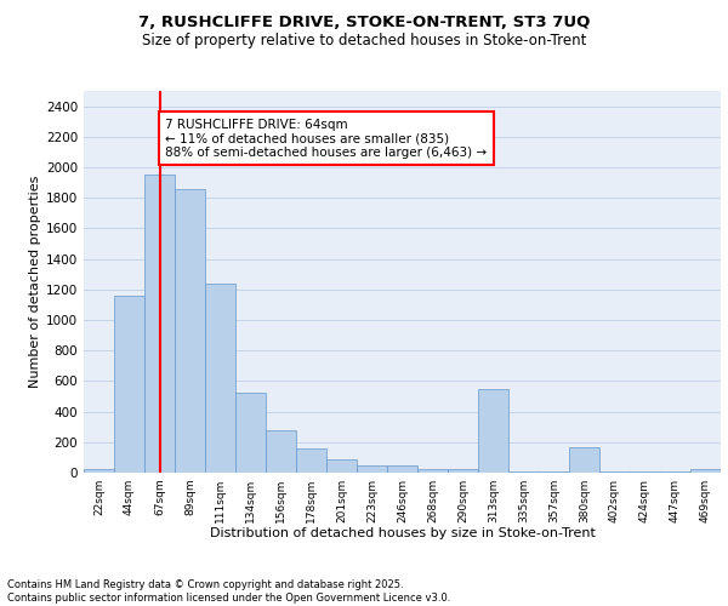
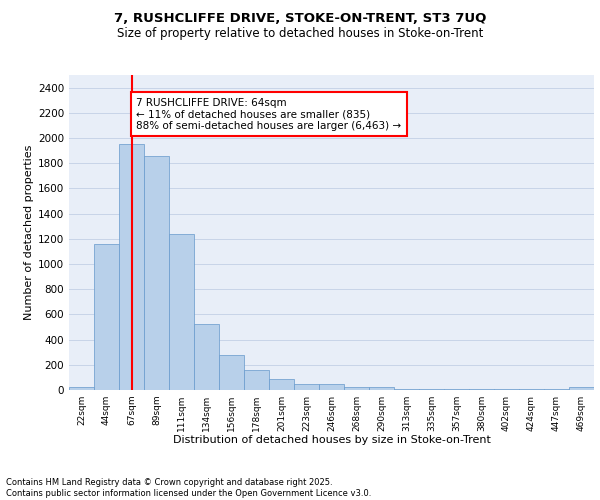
313sqm: 550 -> 0
380sqm: 170 -> 0
